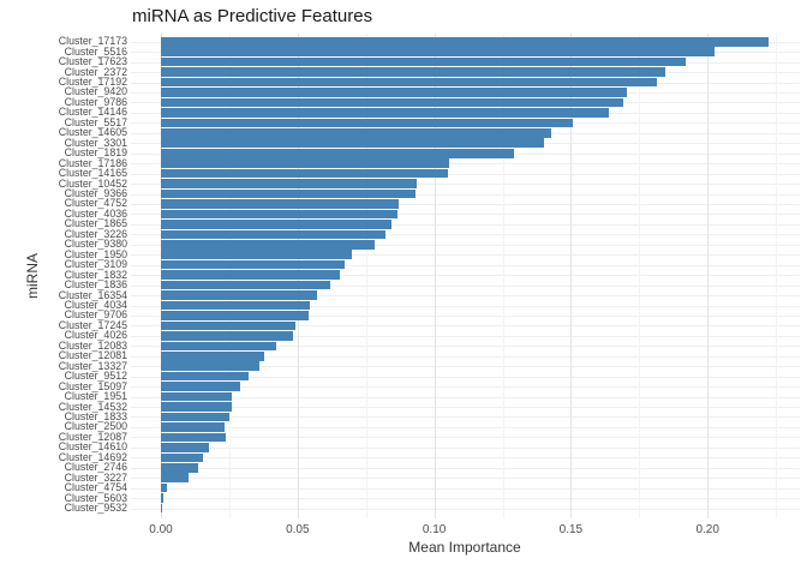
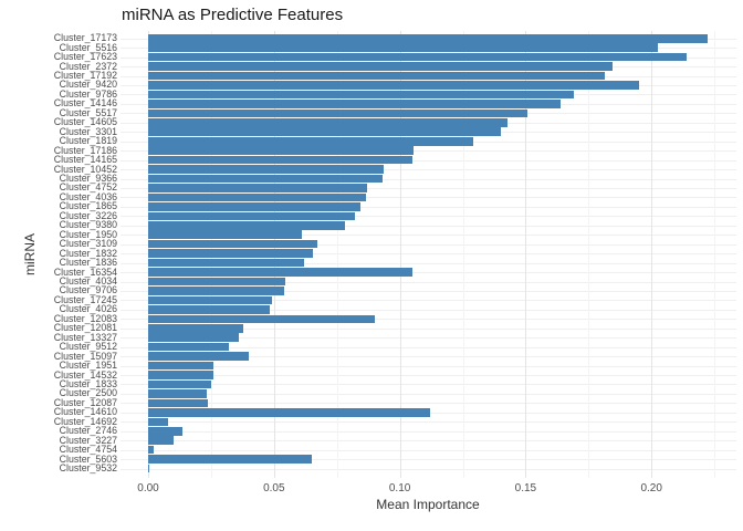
Cluster_17623: 0.192 -> 0.214
Cluster_9420: 0.171 -> 0.195
Cluster_1950: 0.070 -> 0.061
Cluster_16354: 0.057 -> 0.105
Cluster_12083: 0.042 -> 0.090
Cluster_15097: 0.029 -> 0.040
Cluster_14610: 0.018 -> 0.112
Cluster_14692: 0.015 -> 0.008
Cluster_5603: 0.001 -> 0.065
